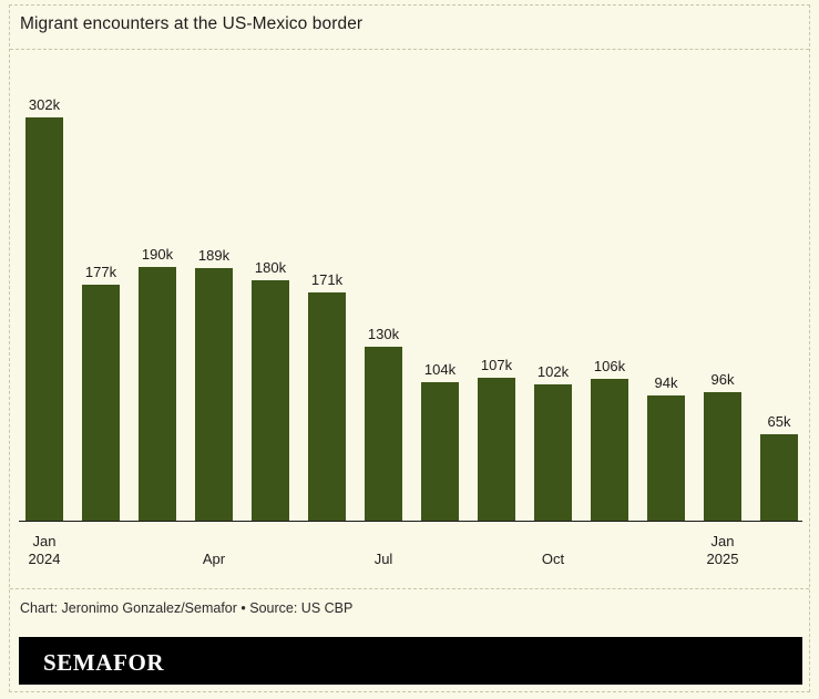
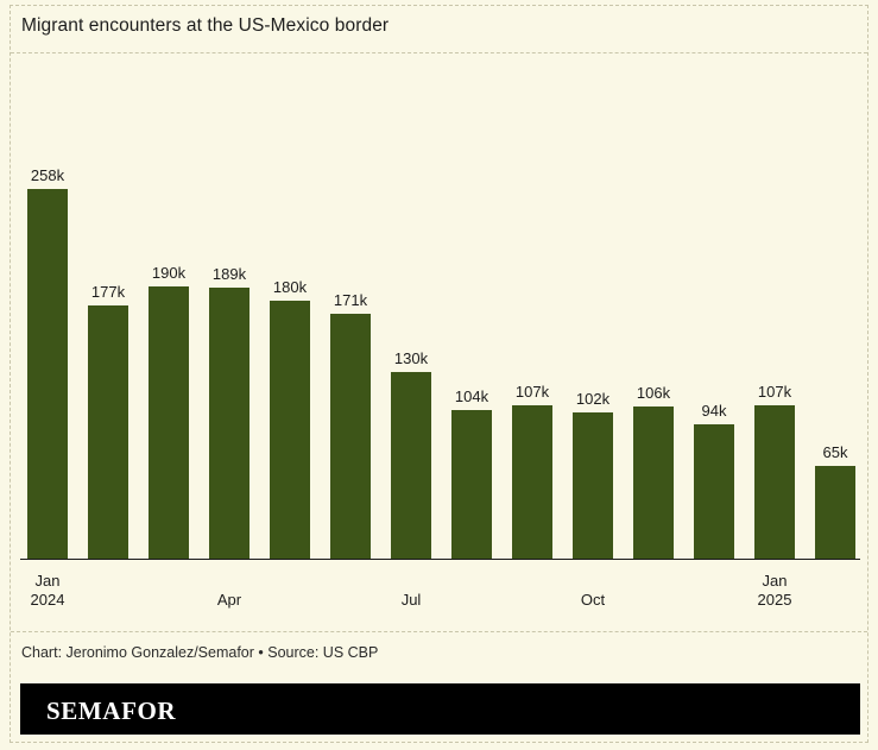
Jan 2024: 302k -> 258k
Jan 2025: 96k -> 107k
